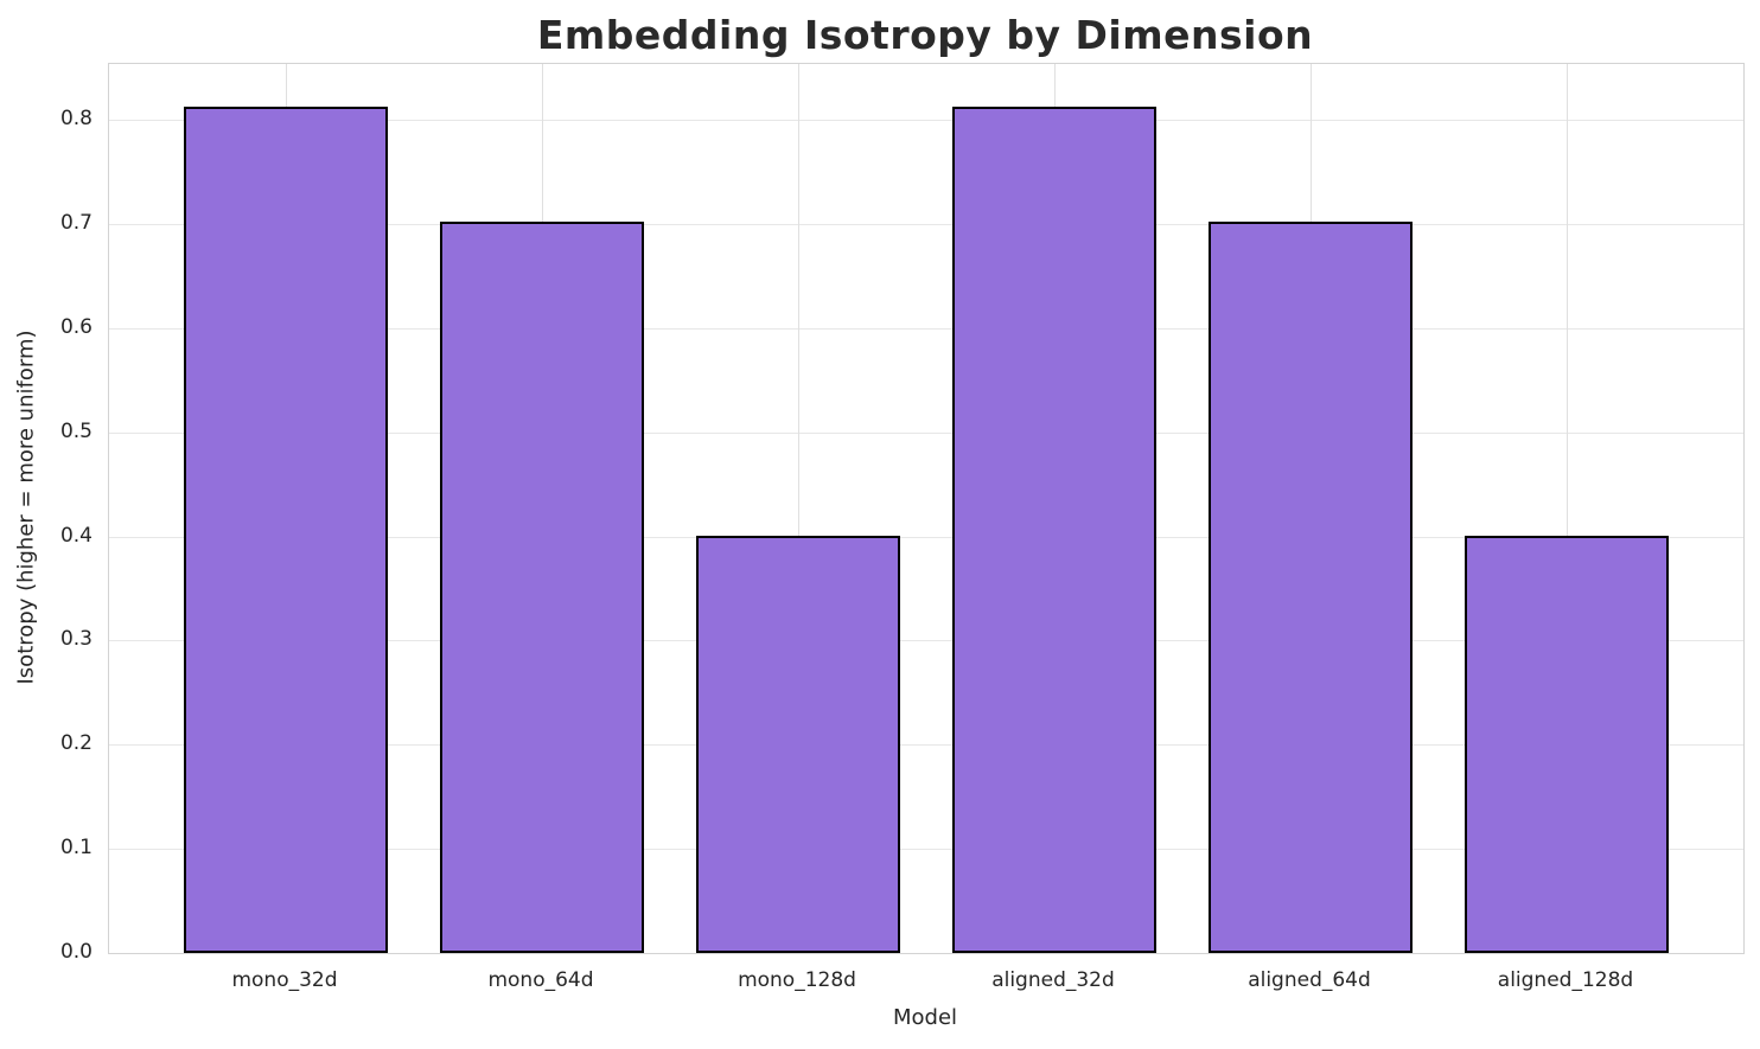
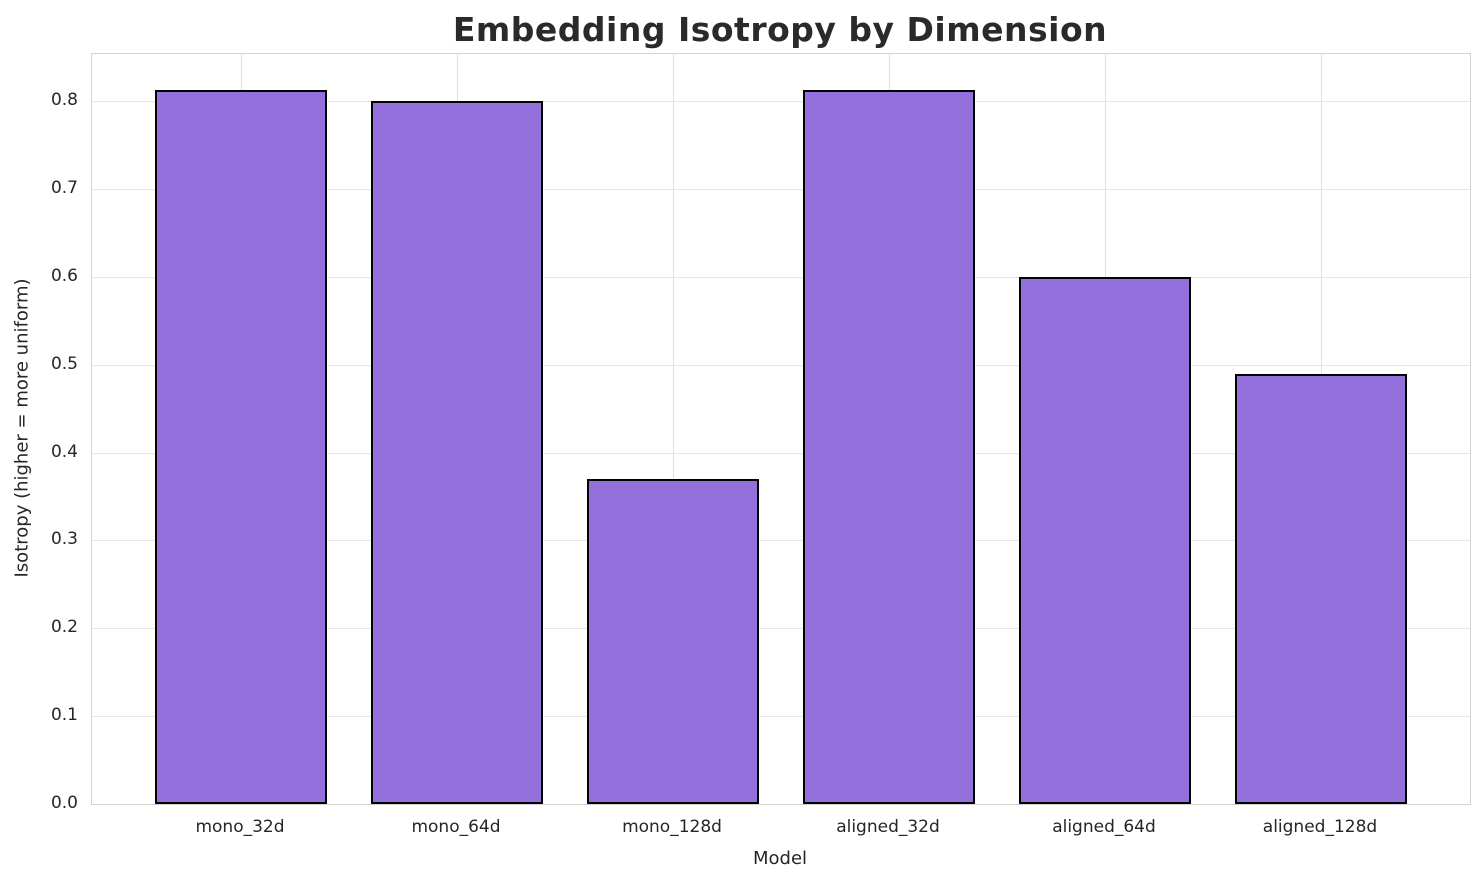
mono_64d: 0.70 -> 0.80
mono_128d: 0.40 -> 0.37
aligned_64d: 0.70 -> 0.60
aligned_128d: 0.40 -> 0.49
